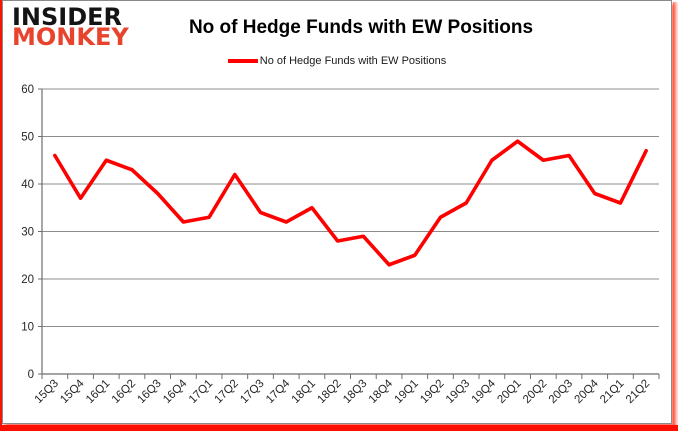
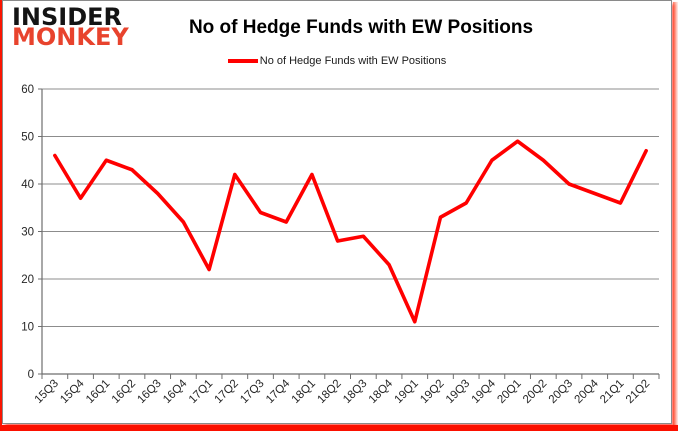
17Q1: 33 -> 22
18Q1: 35 -> 42
19Q1: 25 -> 11
20Q3: 46 -> 40
